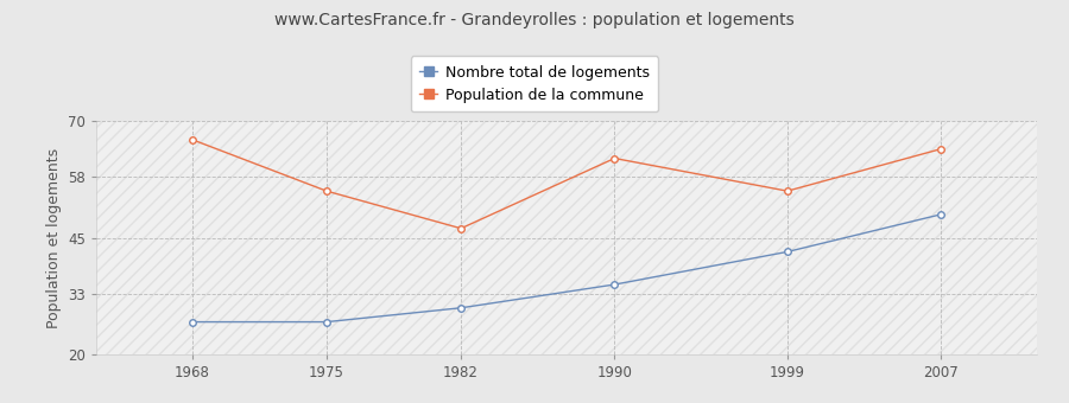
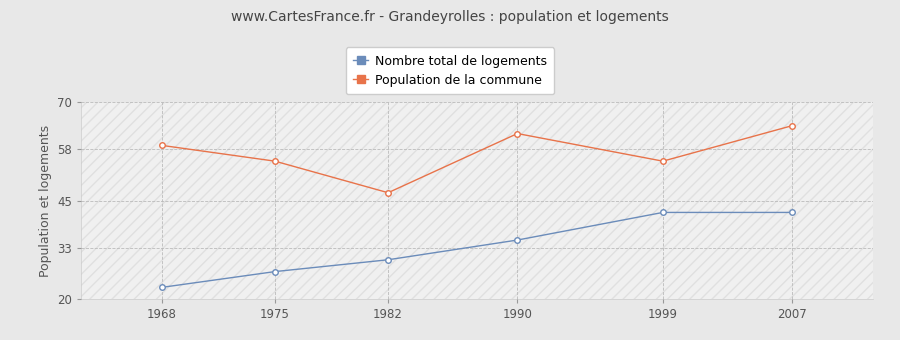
Nombre total de logements/1968: 27 -> 23
Population de la commune/1968: 66 -> 59
Nombre total de logements/2007: 50 -> 42
